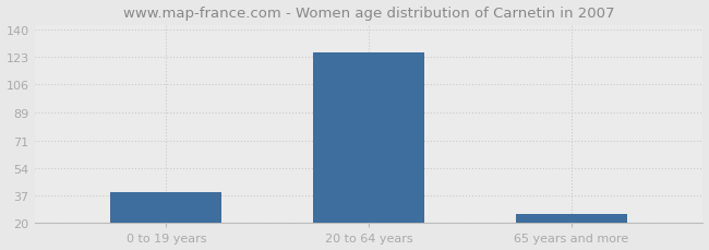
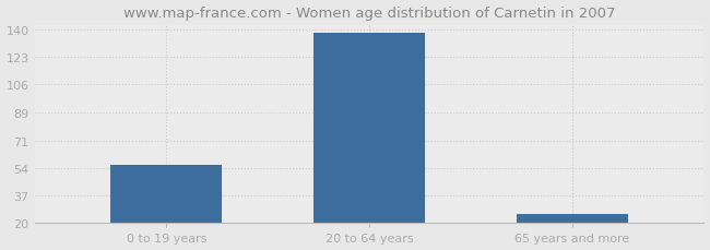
0 to 19 years: 39 -> 56
20 to 64 years: 126 -> 138
